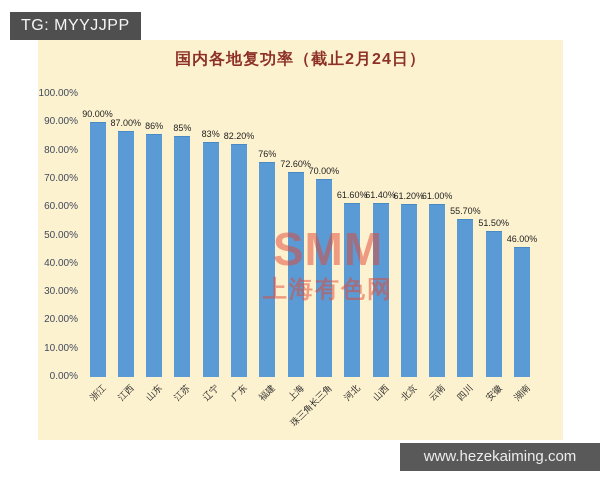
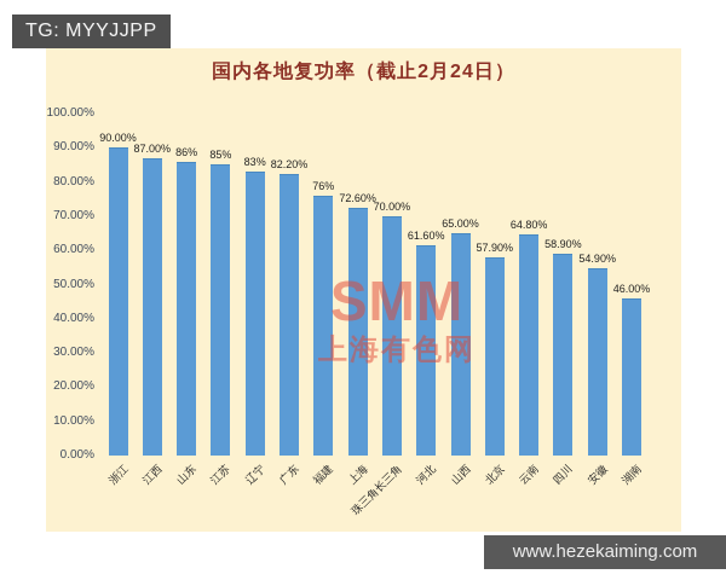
山西: 61.40% -> 65.00%
北京: 61.20% -> 57.90%
云南: 61.00% -> 64.80%
四川: 55.70% -> 58.90%
安徽: 51.50% -> 54.90%
